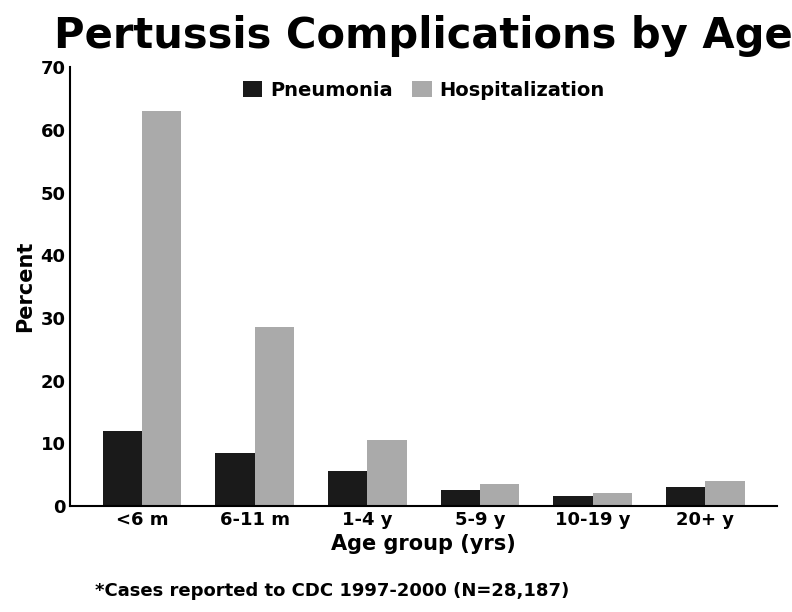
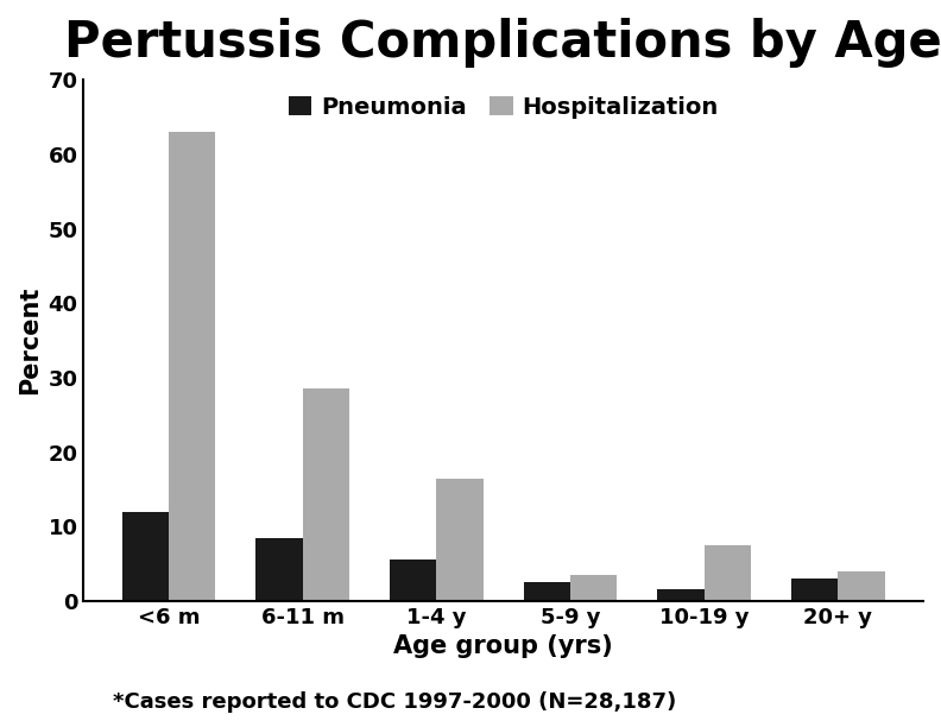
Hospitalization/1-4 y: 10.5 -> 16.4
Hospitalization/10-19 y: 2.0 -> 7.4
